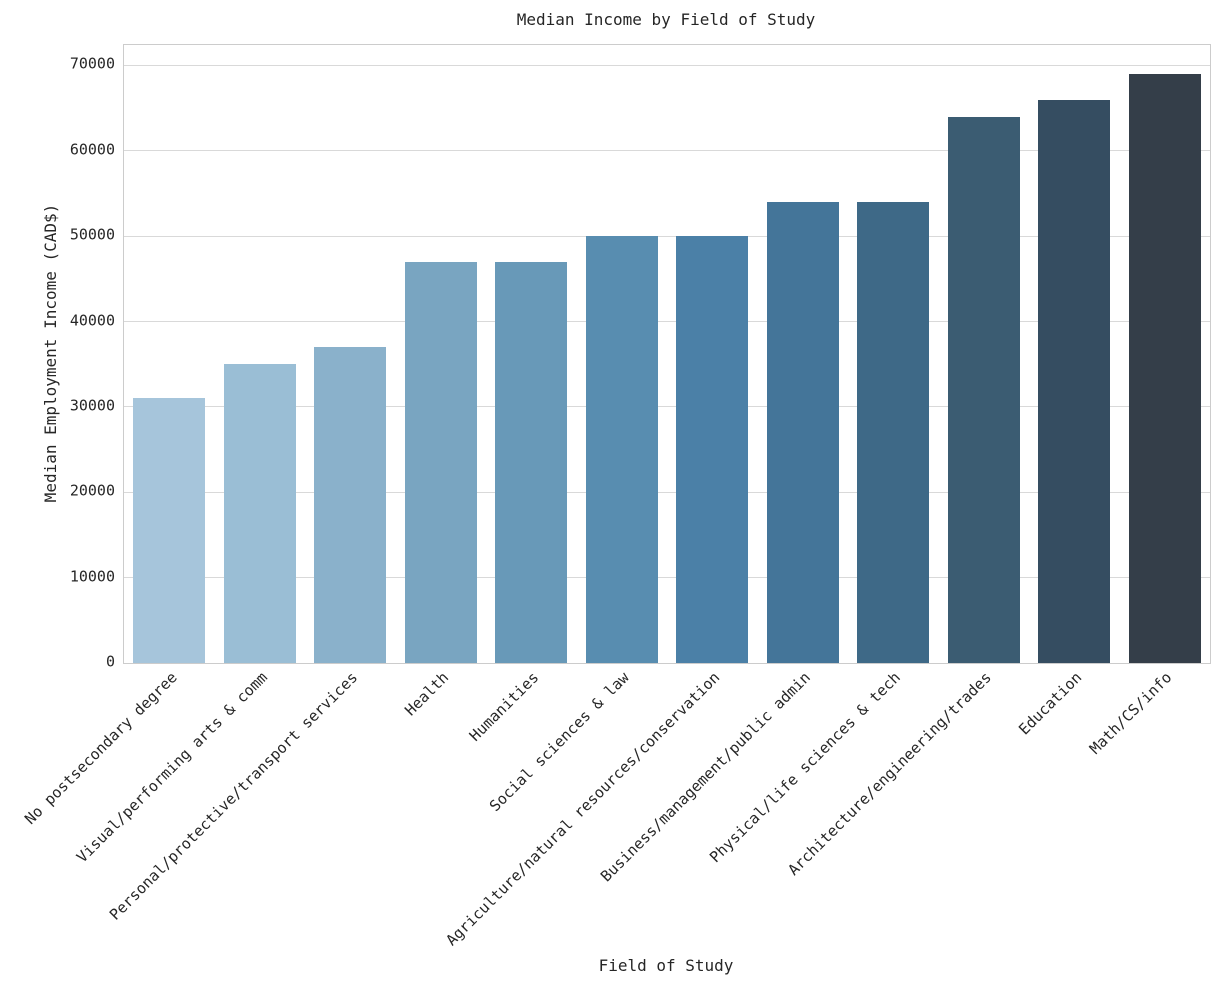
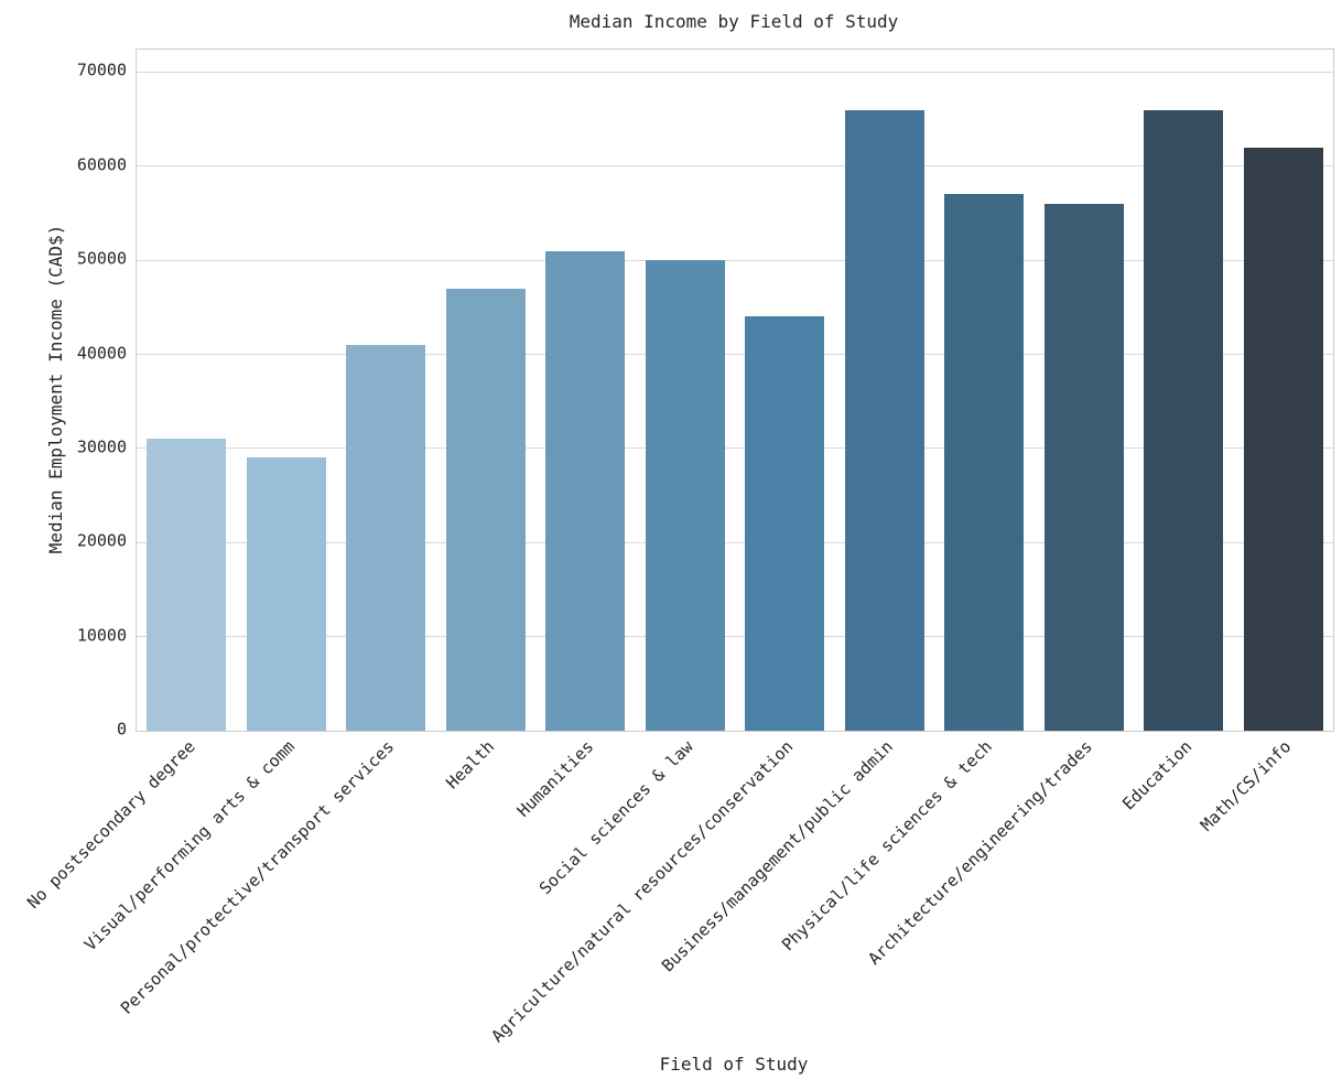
Visual/performing arts & comm: 35000 -> 29000
Personal/protective/transport services: 37000 -> 41000
Humanities: 47000 -> 51000
Agriculture/natural resources/conservation: 50000 -> 44000
Business/management/public admin: 54000 -> 66000
Physical/life sciences & tech: 54000 -> 57000
Architecture/engineering/trades: 64000 -> 56000
Math/CS/info: 69000 -> 62000
